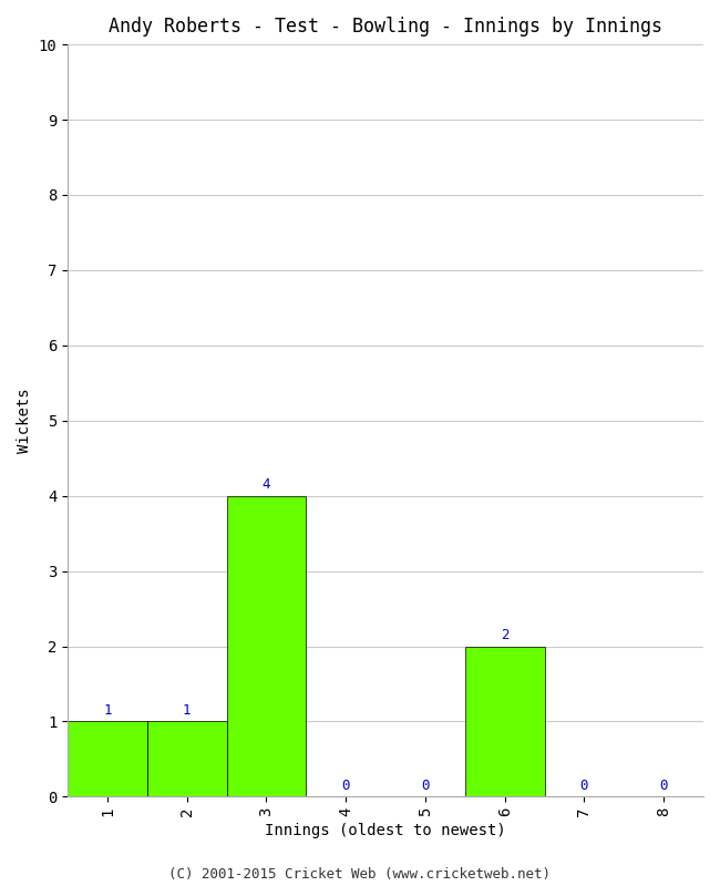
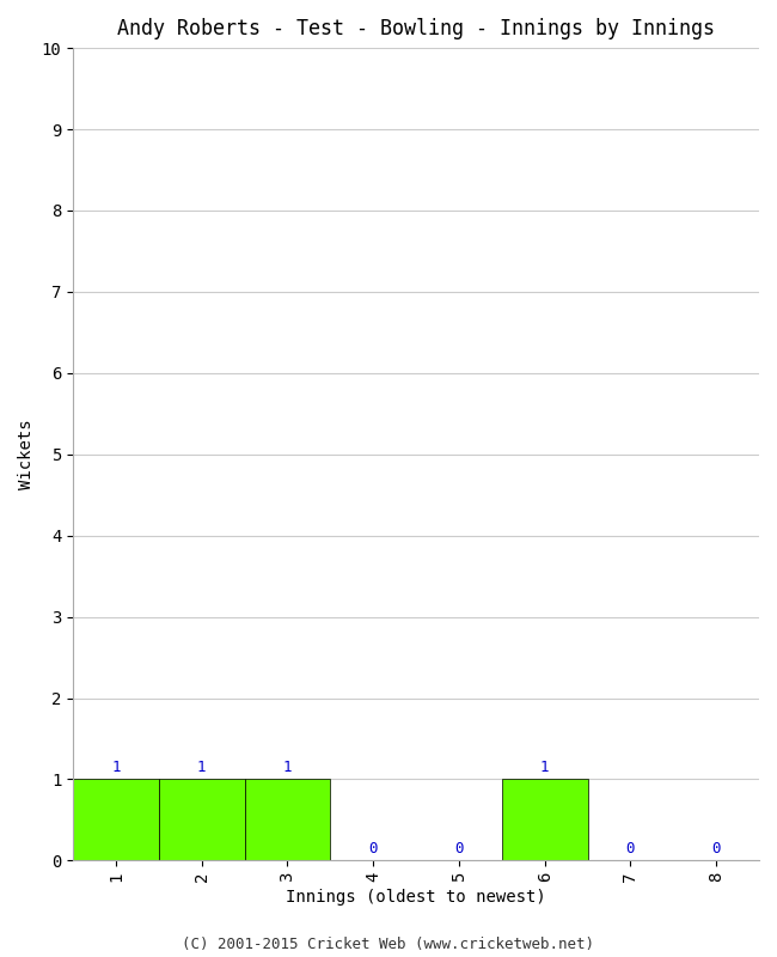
3: 4 -> 1
6: 2 -> 1
